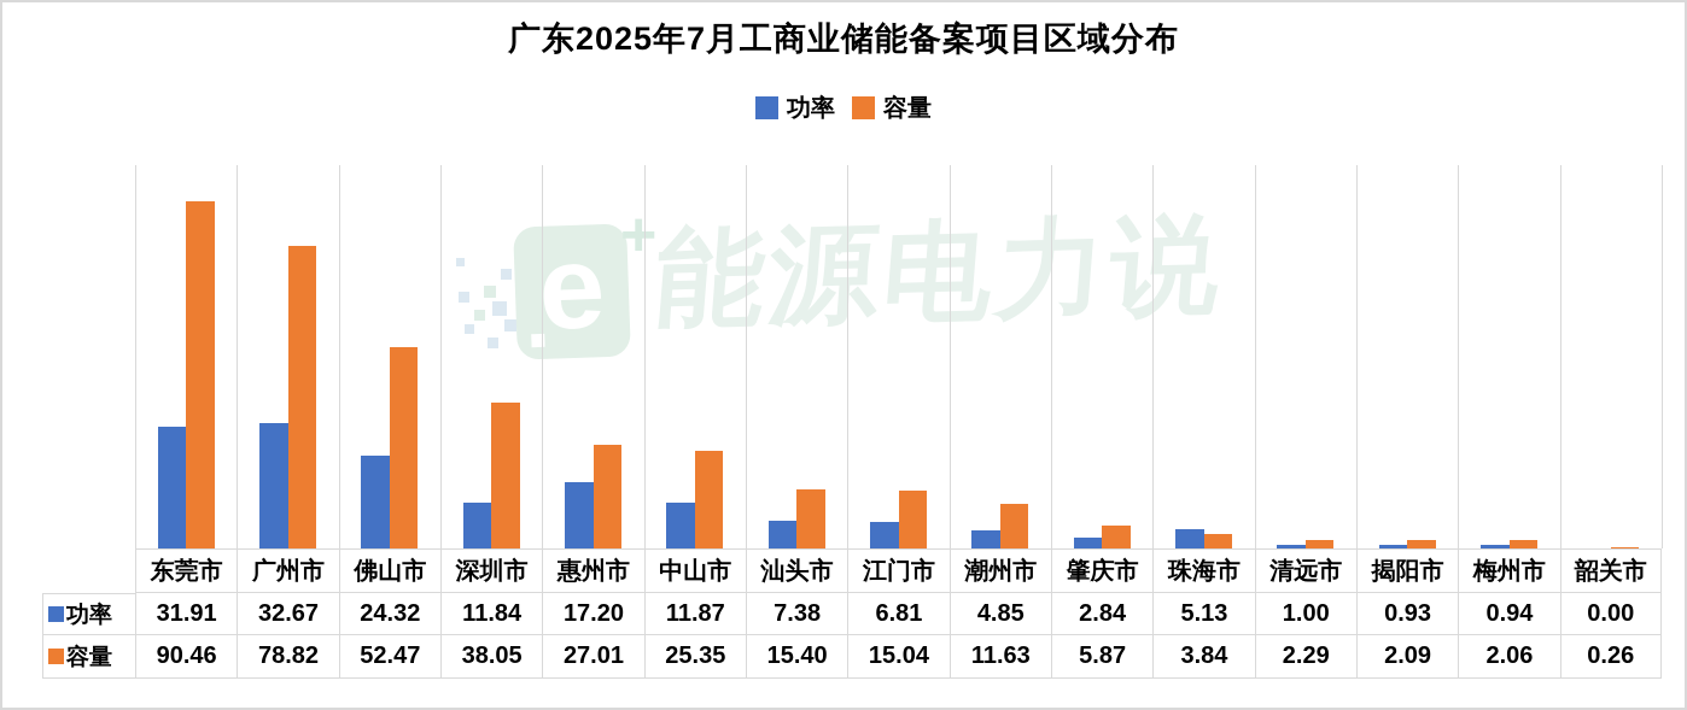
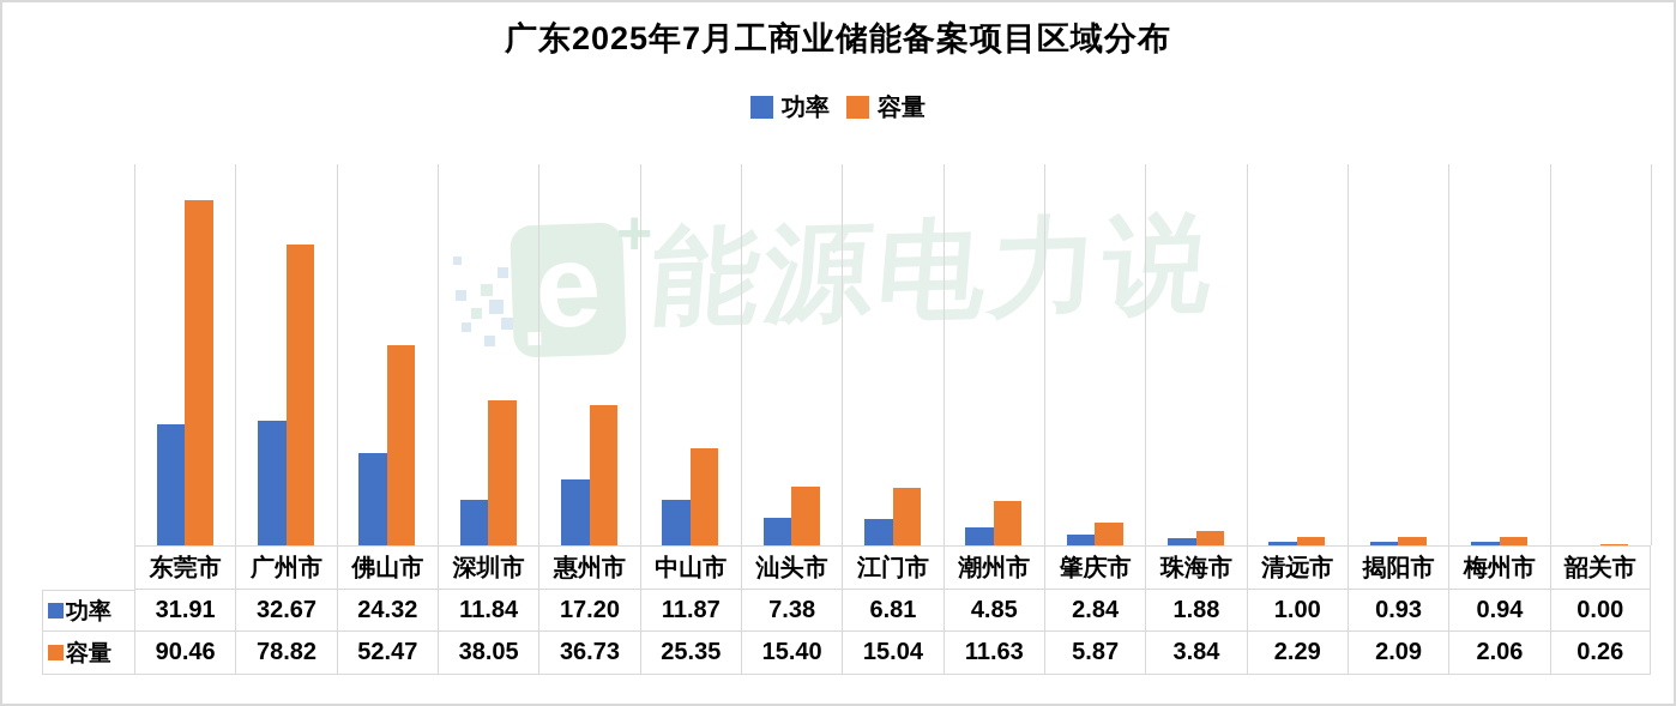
容量/惠州市: 27.01 -> 36.73
功率/珠海市: 5.13 -> 1.88
